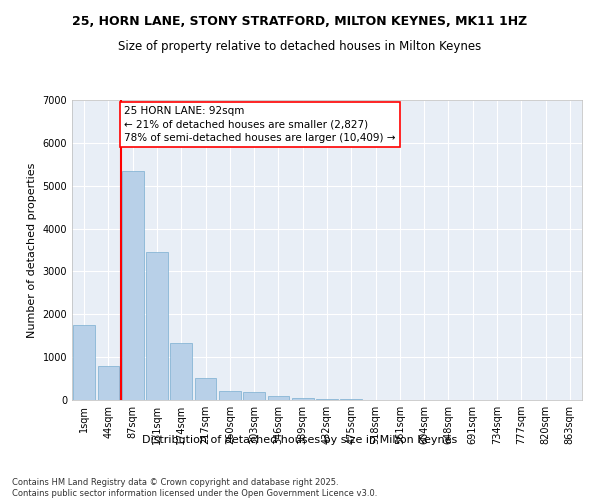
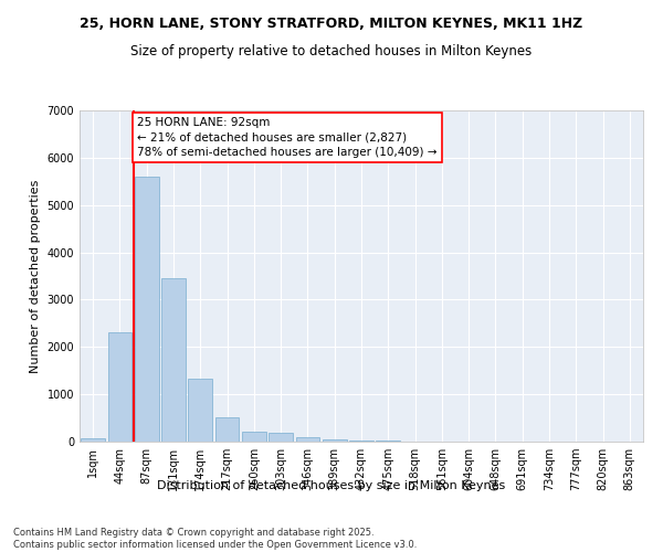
1sqm: 1750 -> 80
44sqm: 800 -> 2300
87sqm: 5350 -> 5600
